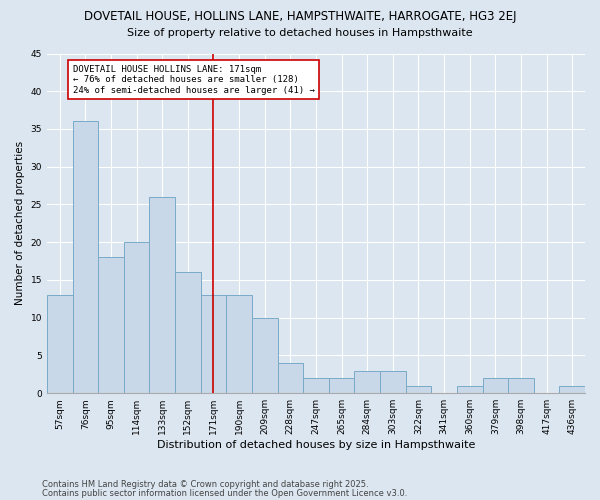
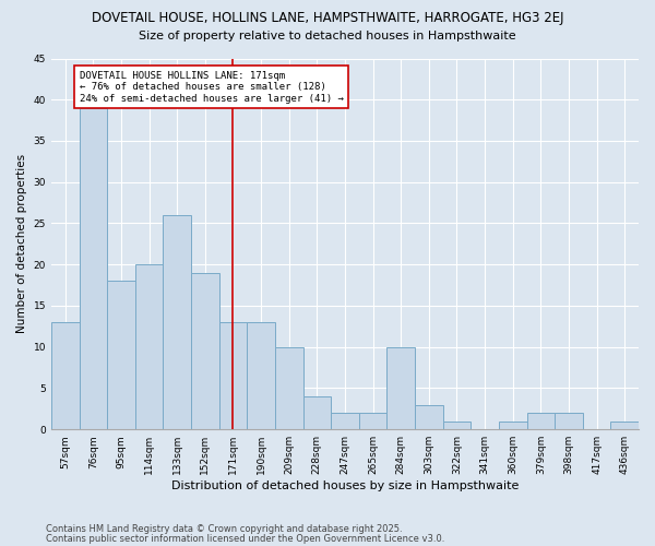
76sqm: 36 -> 39
152sqm: 16 -> 19
284sqm: 3 -> 10
